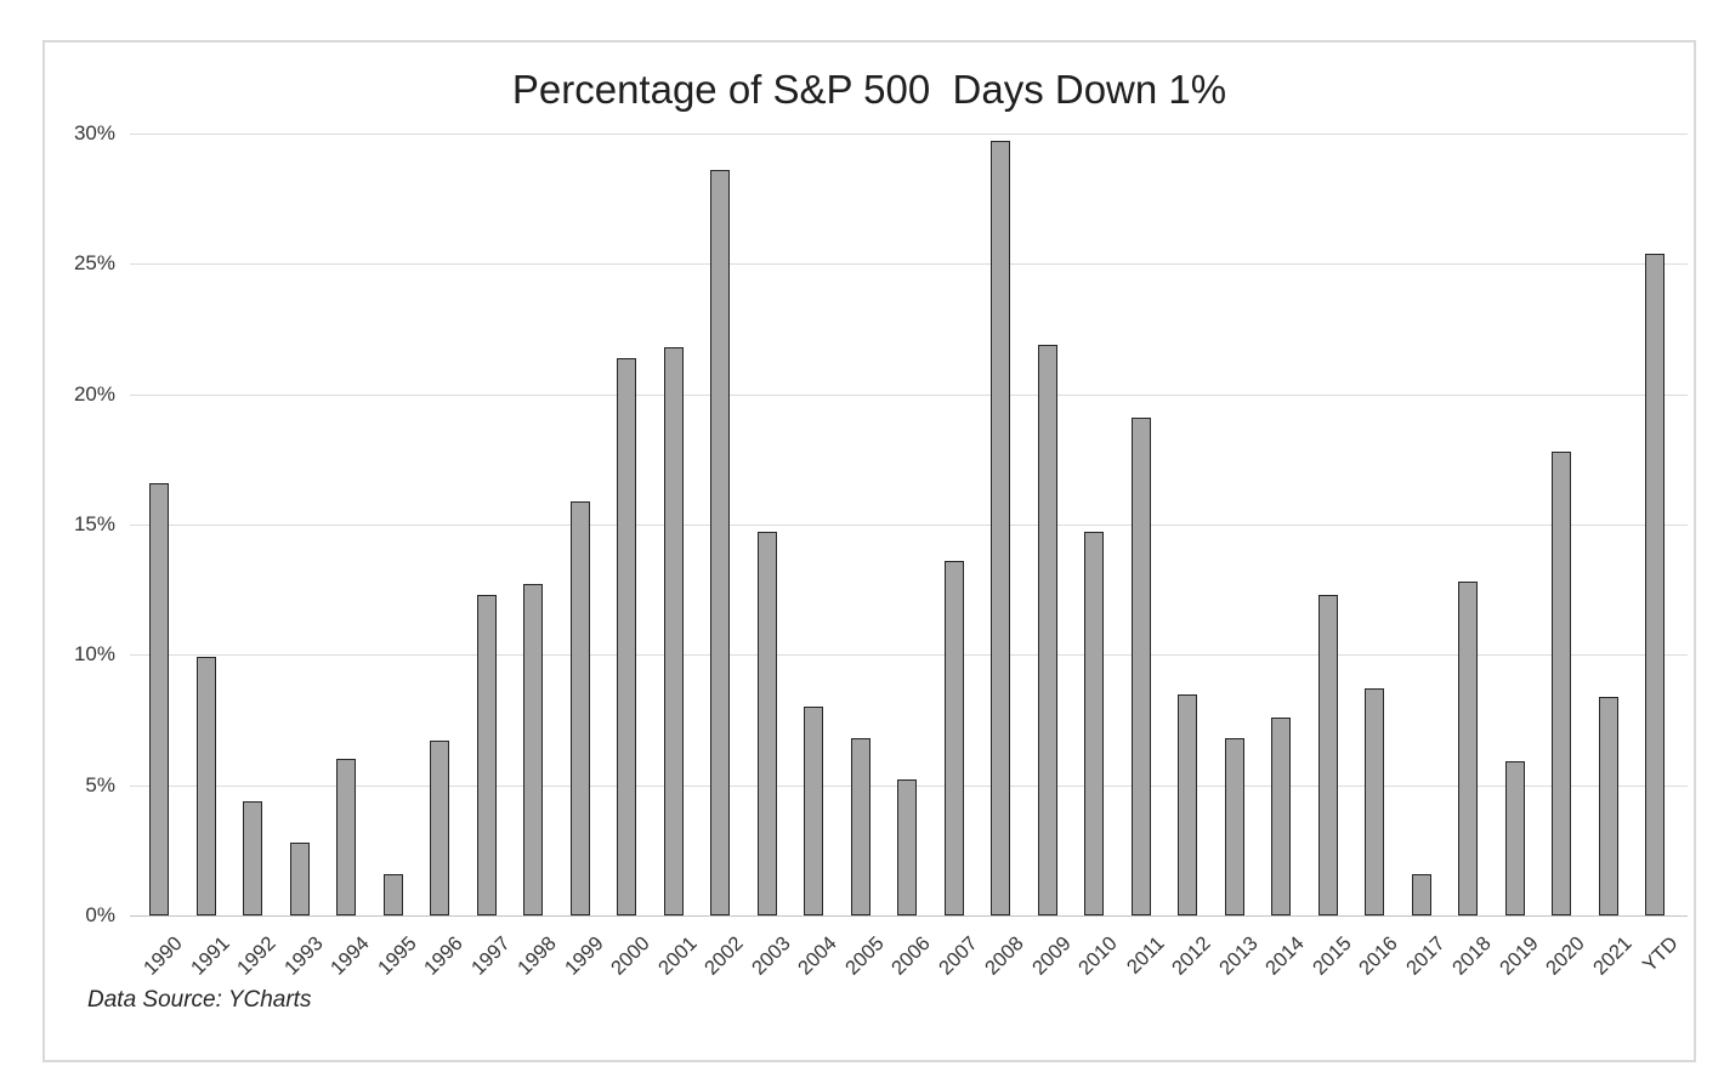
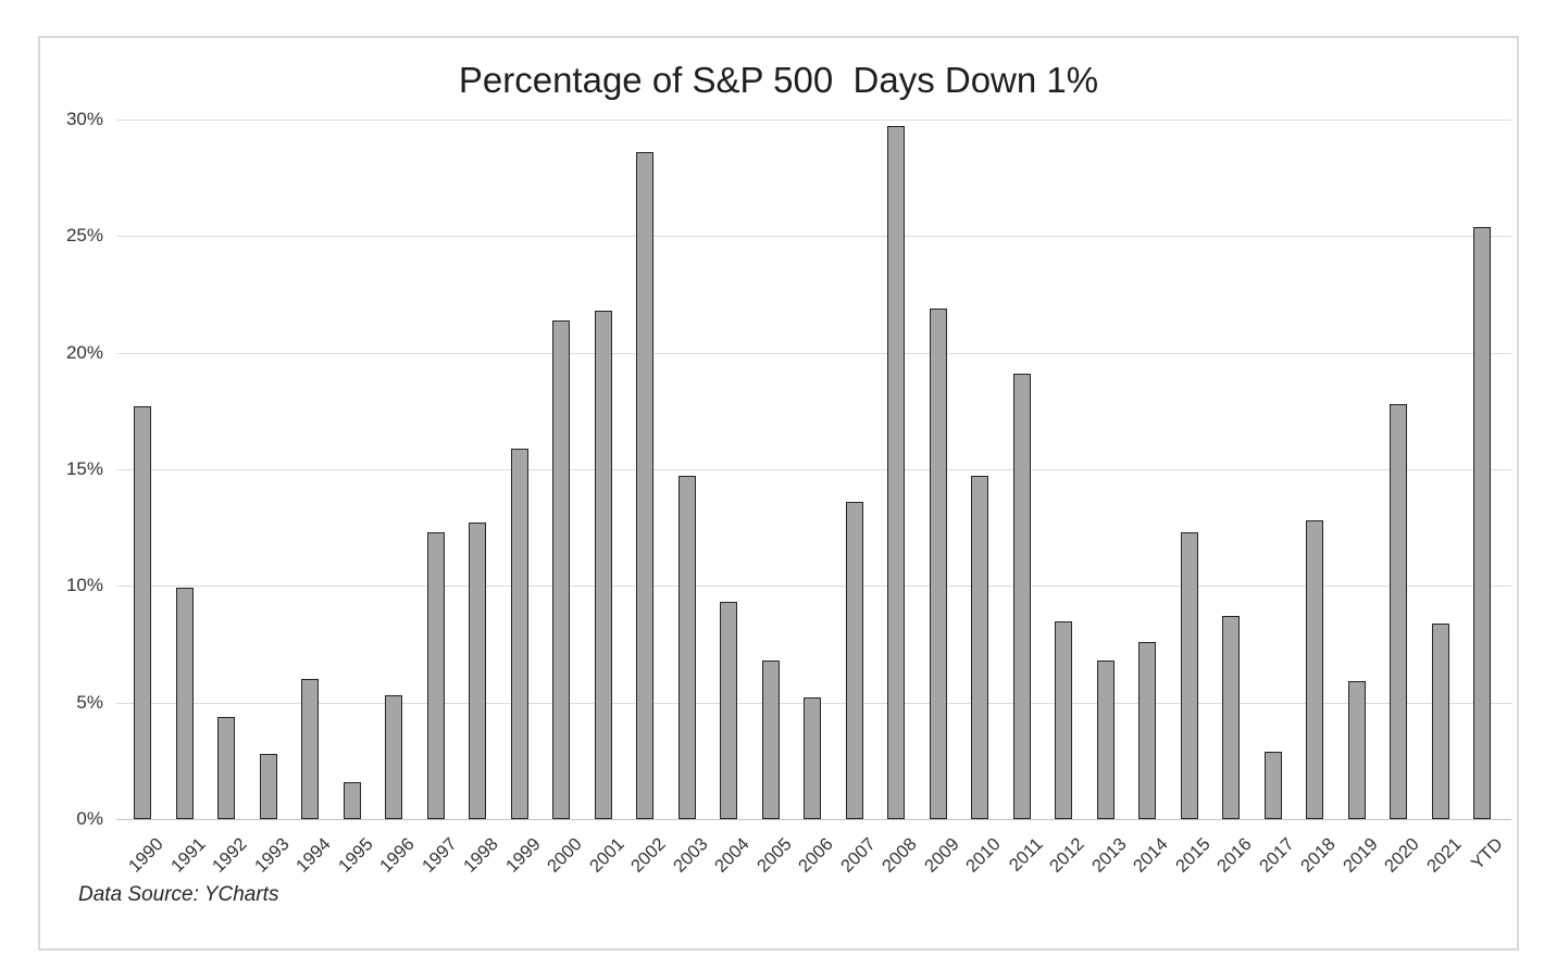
1990: 16.6% -> 17.7%
1996: 6.7% -> 5.3%
2004: 8.0% -> 9.3%
2017: 1.6% -> 2.9%
